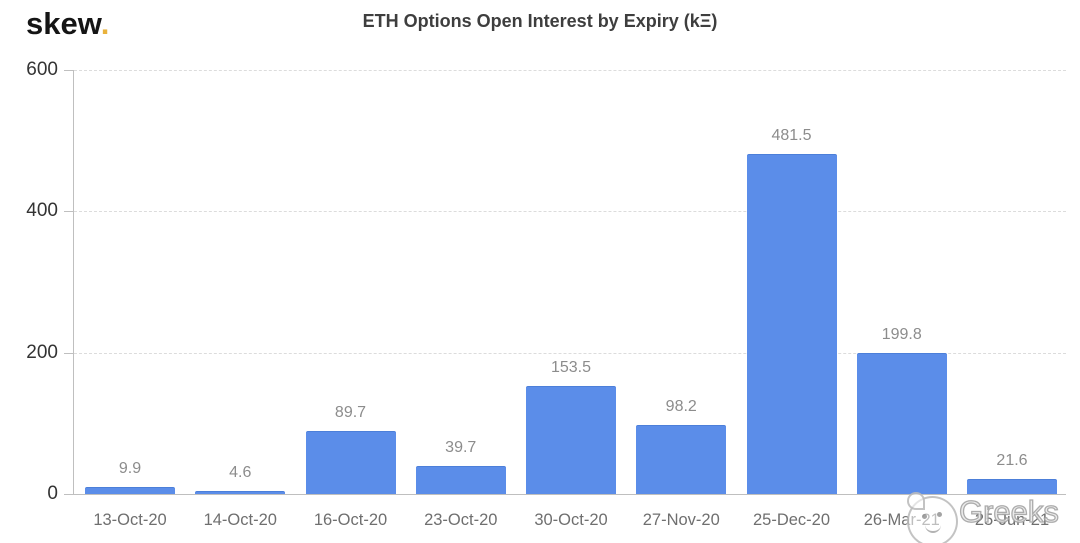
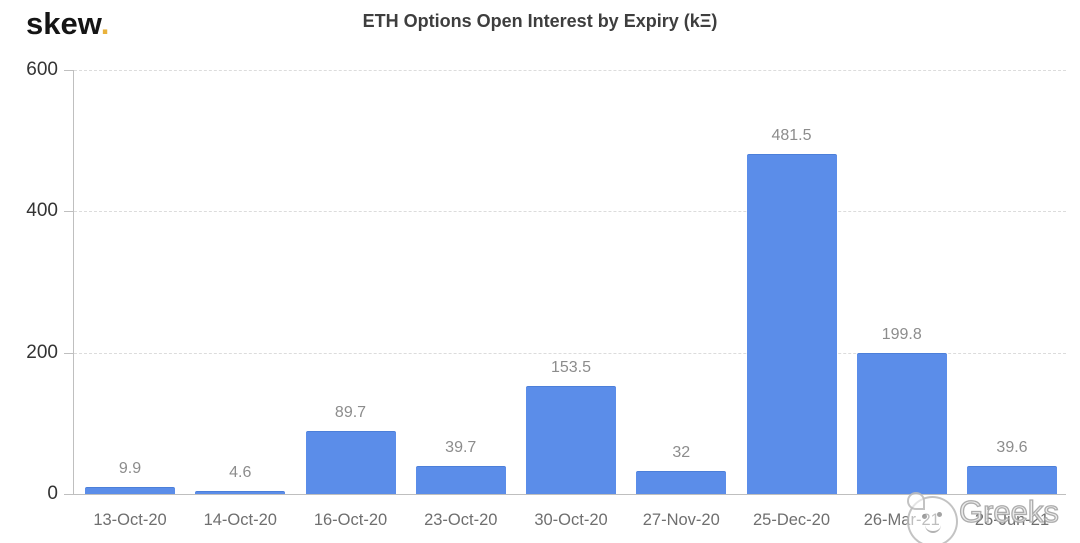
27-Nov-20: 98.2 -> 32
25-Jun-21: 21.6 -> 39.6
